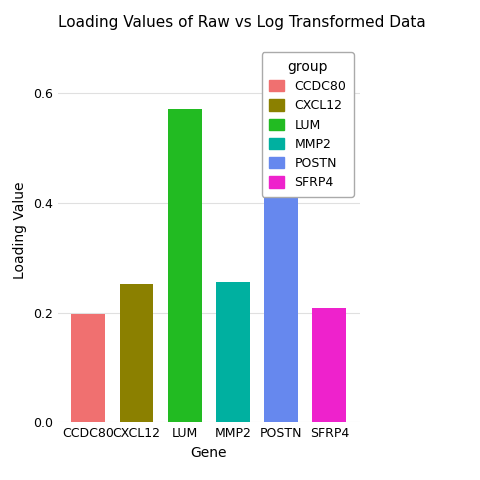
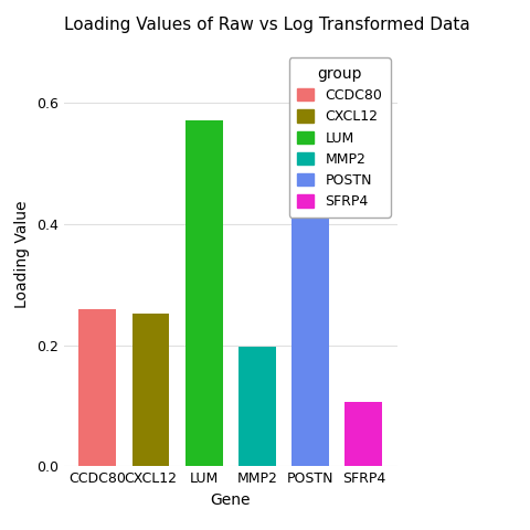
CCDC80: 0.198 -> 0.260
MMP2: 0.256 -> 0.197
SFRP4: 0.208 -> 0.107
